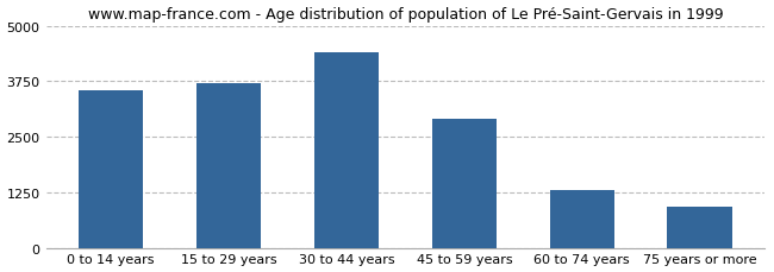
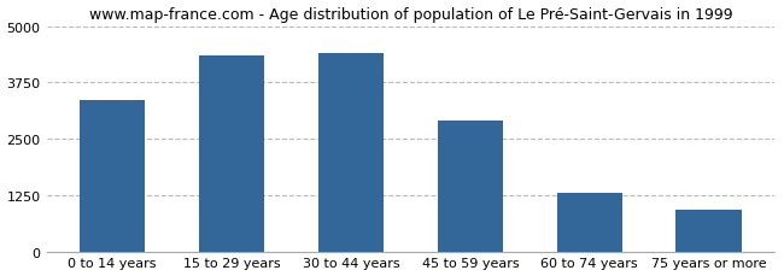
0 to 14 years: 3550 -> 3350
15 to 29 years: 3700 -> 4350
